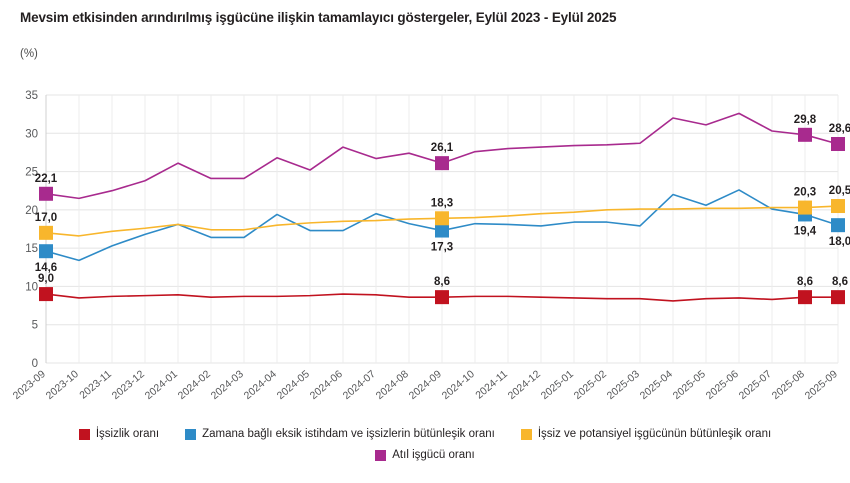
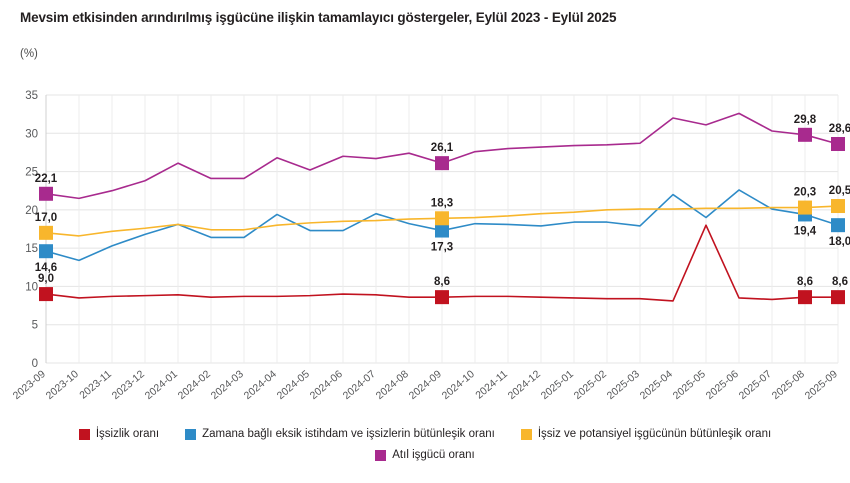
Atıl işgücü oranı/2024-06: 28 -> 27
İşsizlik oranı/2025-05: 8 -> 18
Zamana bağlı eksik istihdam ve işsizlerin bütünleşik oranı/2025-05: 21 -> 19
